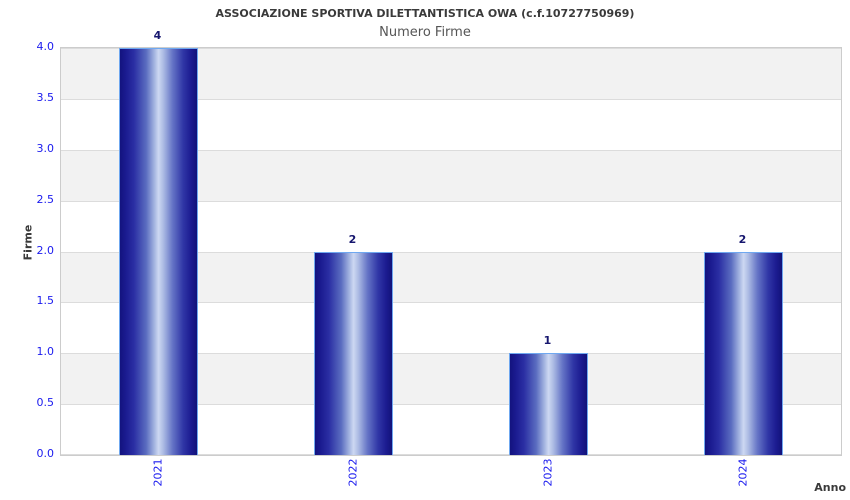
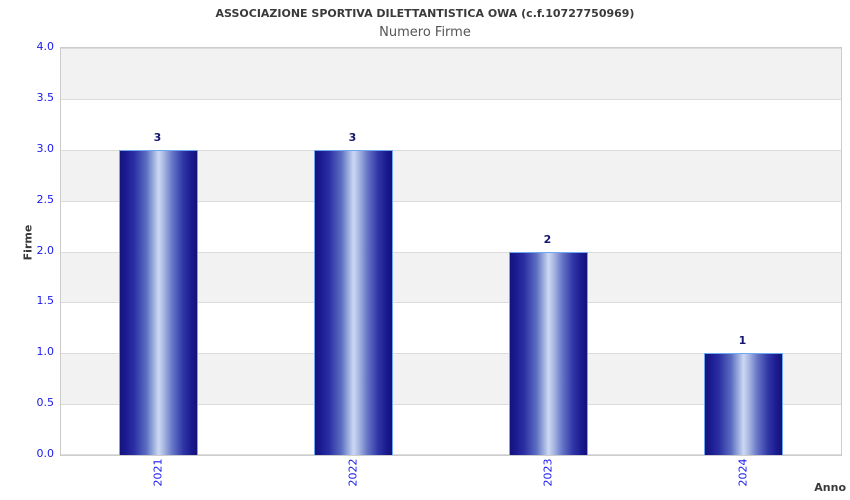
2021: 4 -> 3
2022: 2 -> 3
2023: 1 -> 2
2024: 2 -> 1
